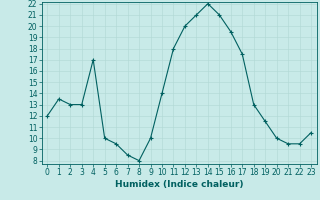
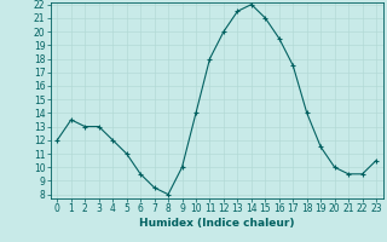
4: 17.0 -> 12.0
5: 10.0 -> 11.0
13: 21.0 -> 21.5
18: 13.0 -> 14.0
